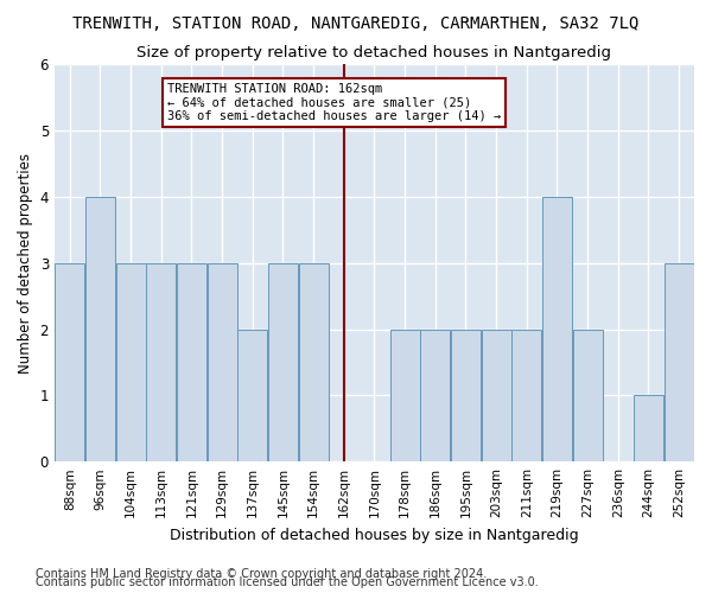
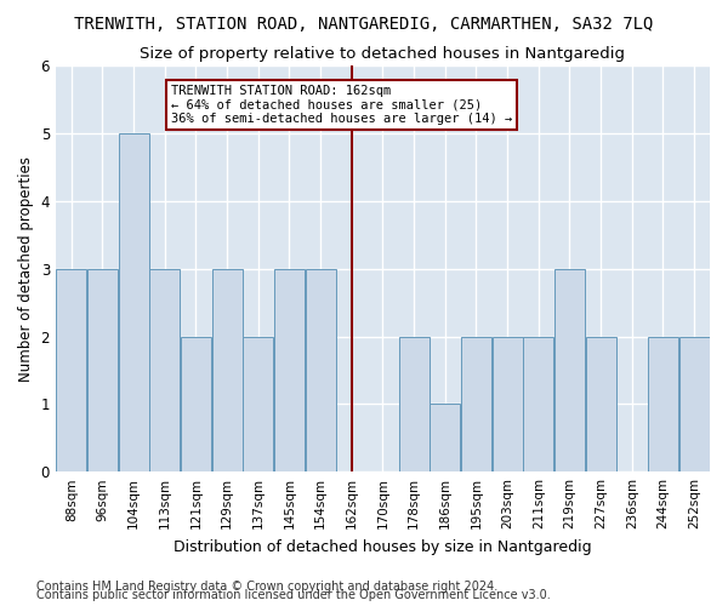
96sqm: 4 -> 3
104sqm: 3 -> 5
121sqm: 3 -> 2
186sqm: 2 -> 1
219sqm: 4 -> 3
244sqm: 1 -> 2
252sqm: 3 -> 2
